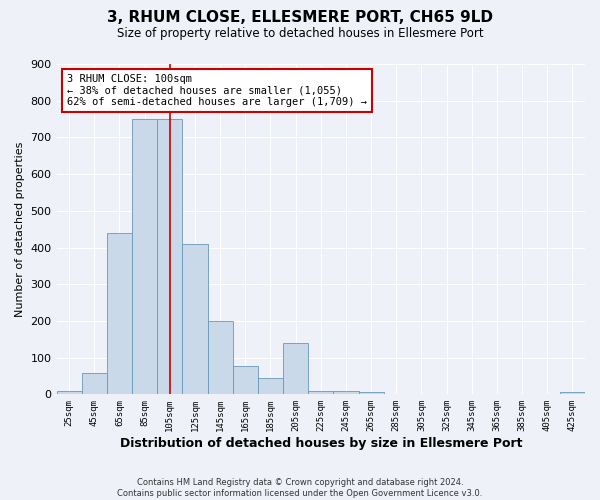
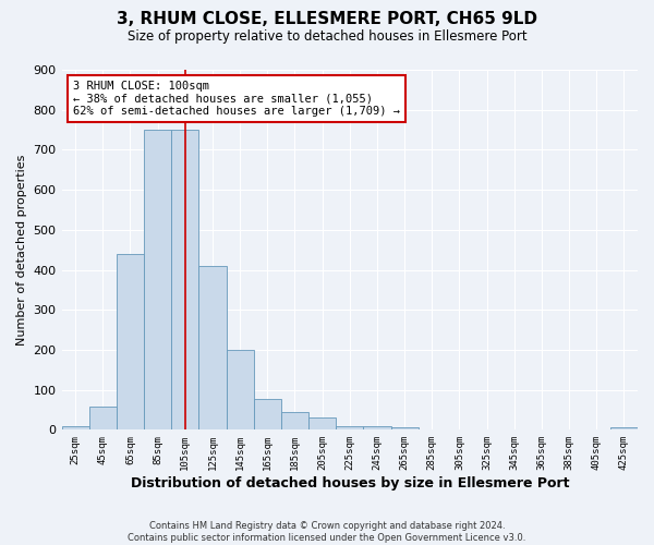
205sqm: 140 -> 30
